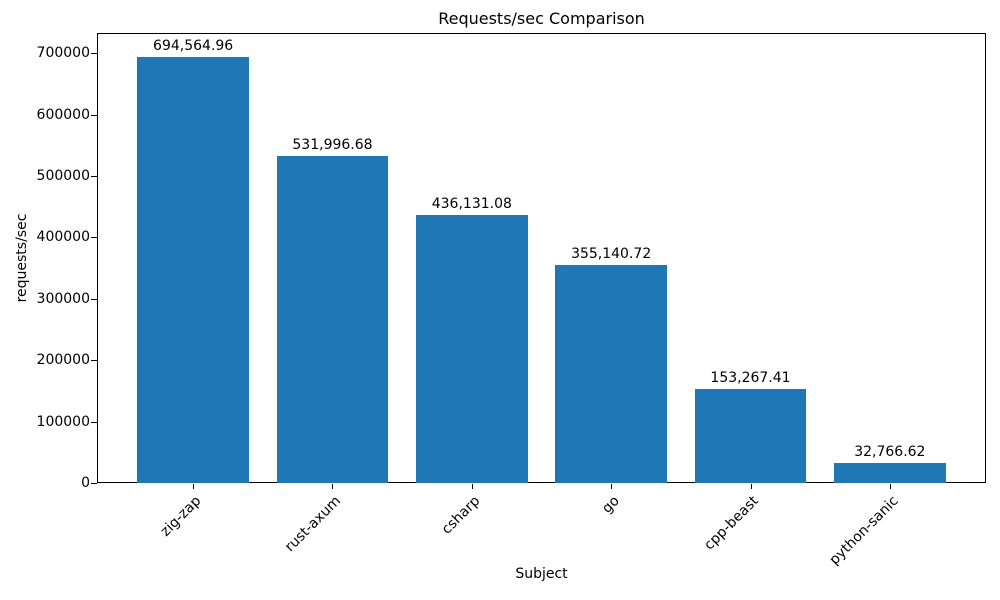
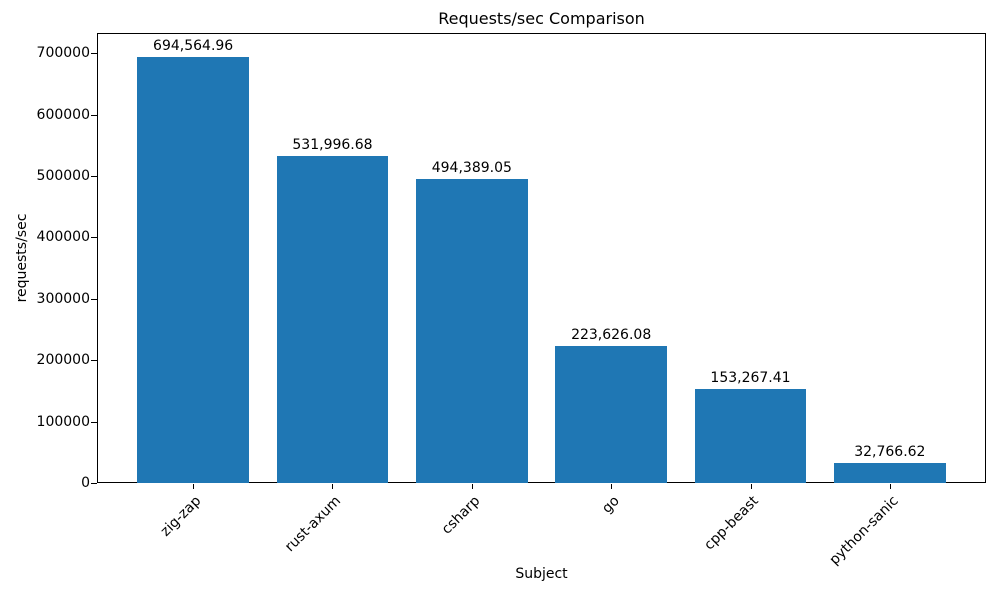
csharp: 436,131.08 -> 494,389.05
go: 355,140.72 -> 223,626.08
